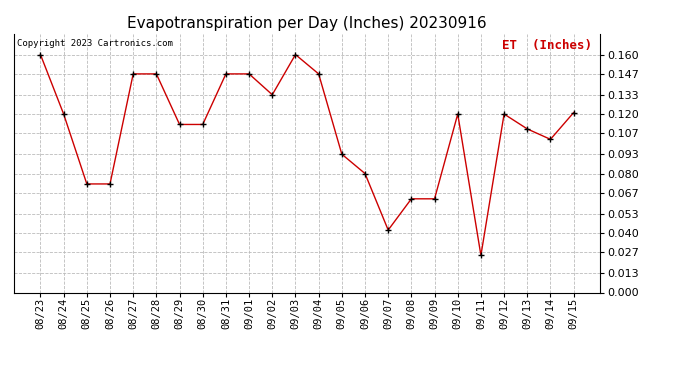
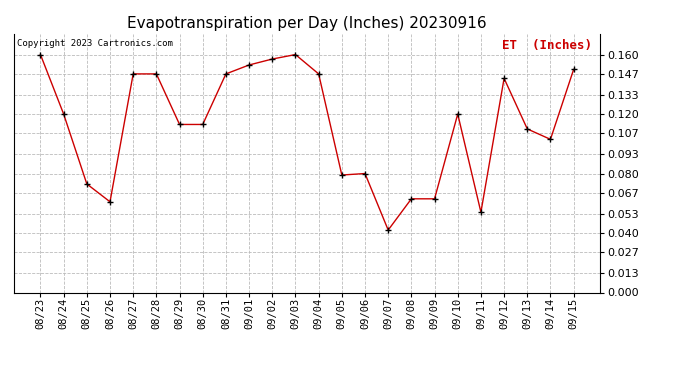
08/26: 0.073 -> 0.061
09/01: 0.147 -> 0.153
09/02: 0.133 -> 0.157
09/05: 0.093 -> 0.079
09/11: 0.025 -> 0.054
09/12: 0.120 -> 0.144
09/15: 0.121 -> 0.150
